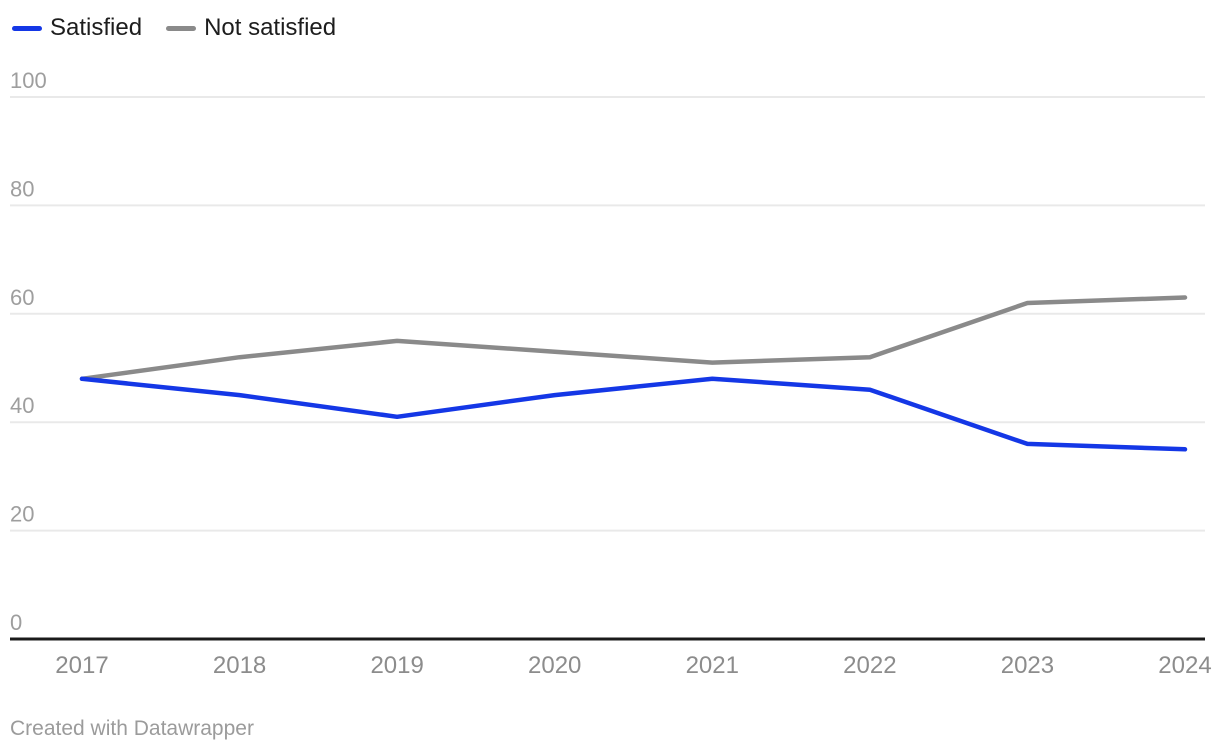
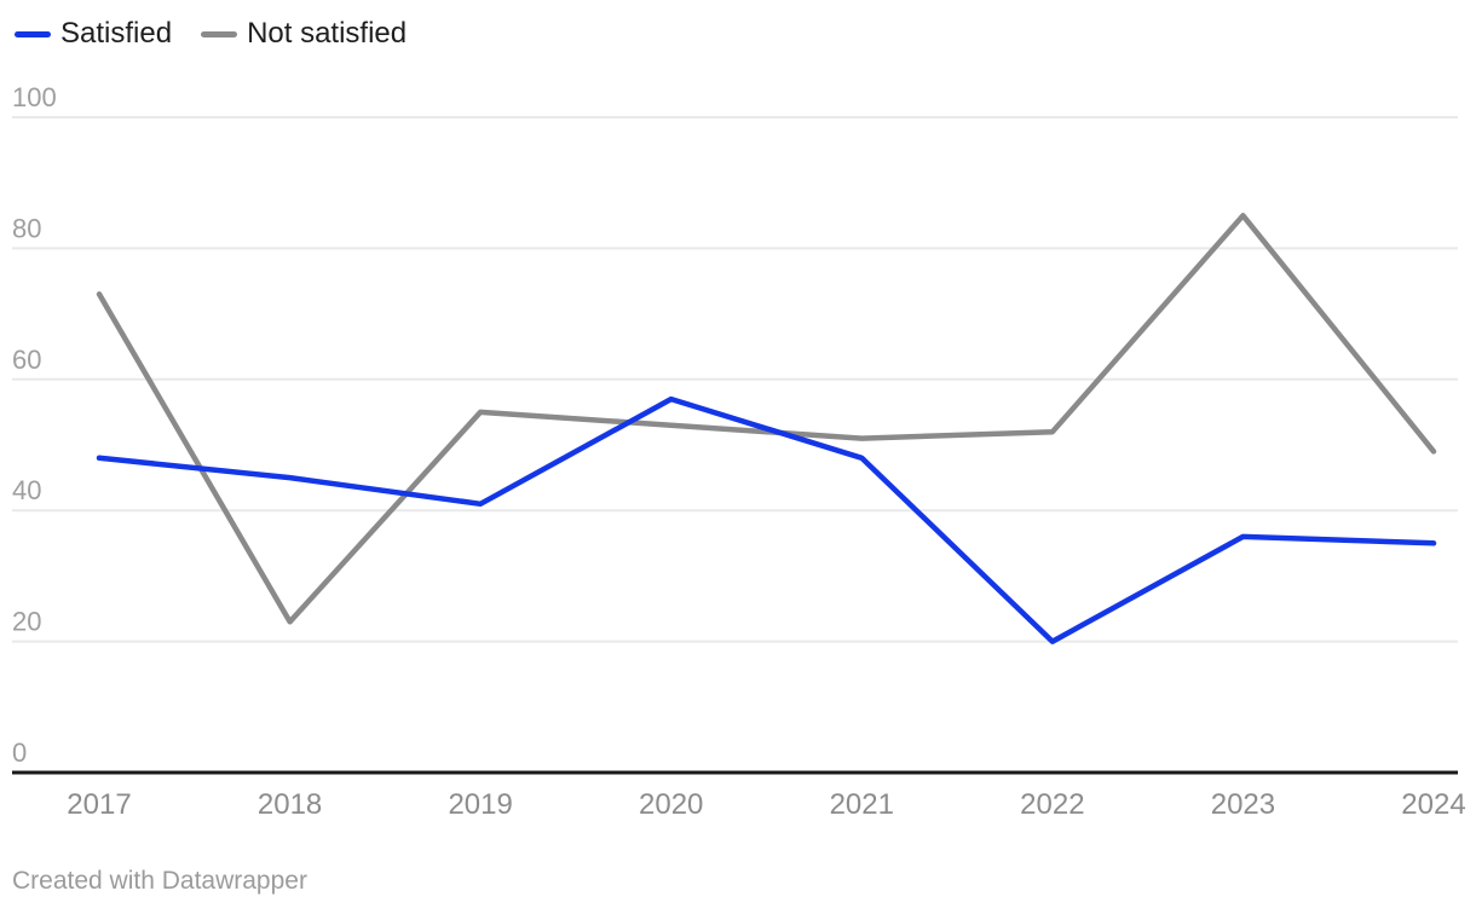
Not satisfied/2017: 48 -> 73
Not satisfied/2018: 52 -> 23
Satisfied/2020: 45 -> 57
Satisfied/2022: 46 -> 20
Not satisfied/2023: 62 -> 85
Not satisfied/2024: 63 -> 49
